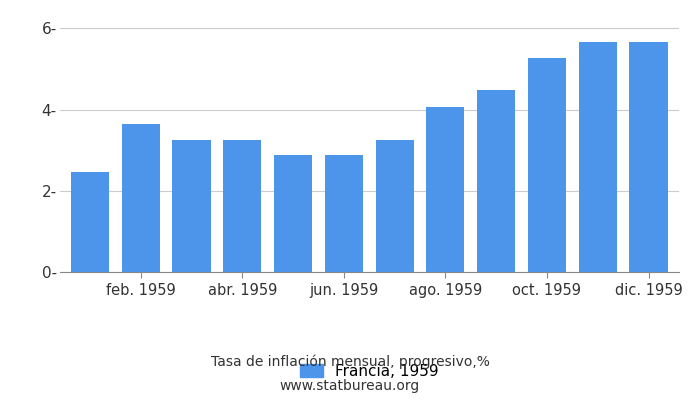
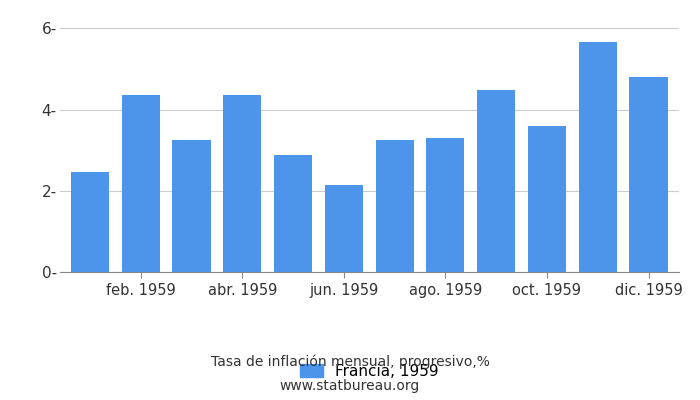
feb. 1959: 3.65- -> 4.35-
abr. 1959: 3.24- -> 4.35-
jun. 1959: 2.88- -> 2.15-
ago. 1959: 4.07- -> 3.30-
oct. 1959: 5.26- -> 3.60-
dic. 1959: 5.67- -> 4.80-
